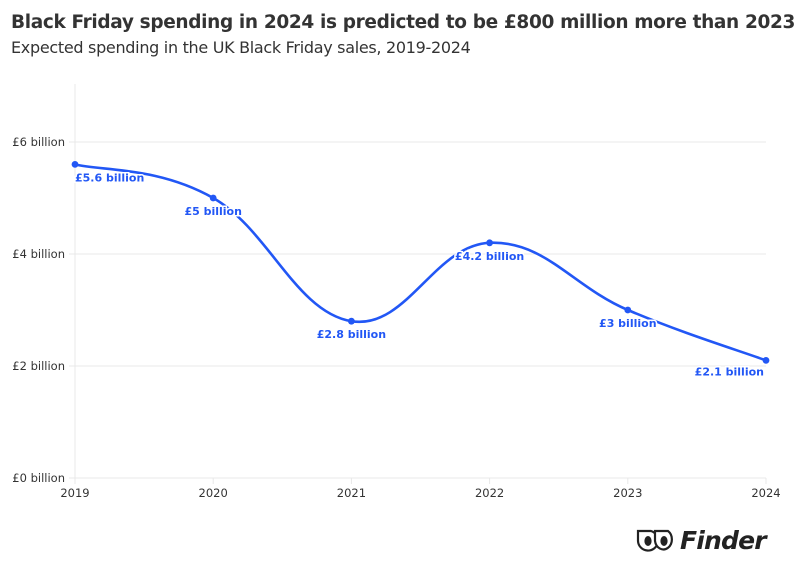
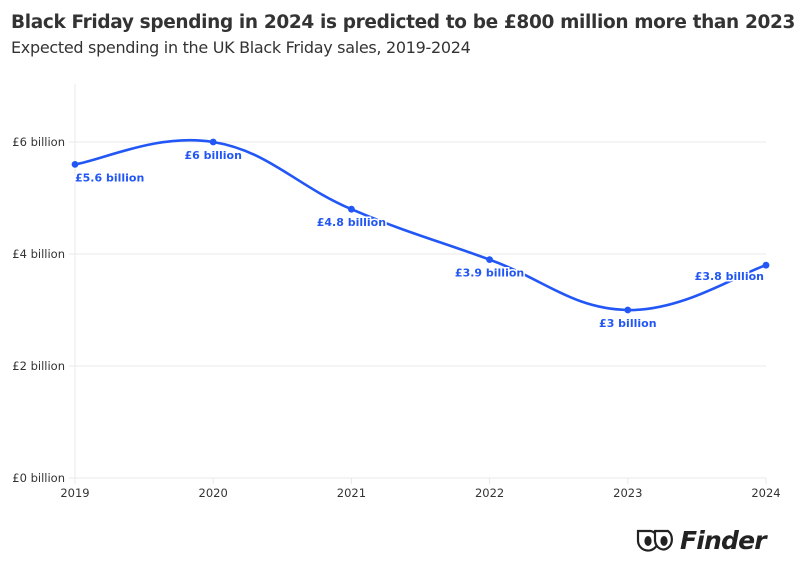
2020: £5 -> £6
2021: £2.8 -> £4.8
2022: £4.2 -> £3.9
2024: £2.1 -> £3.8
